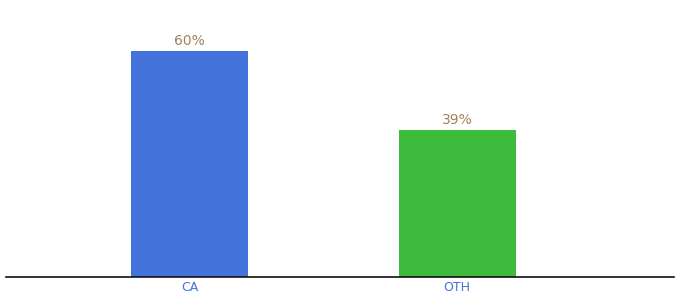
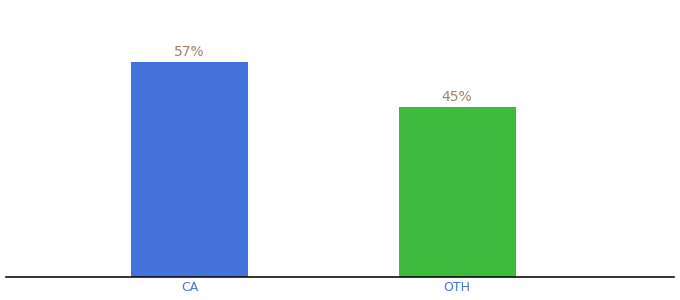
CA: 60% -> 57%
OTH: 39% -> 45%
